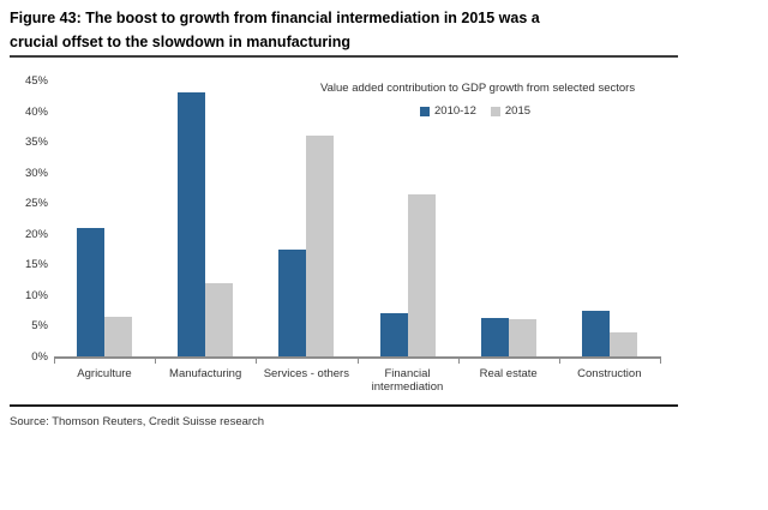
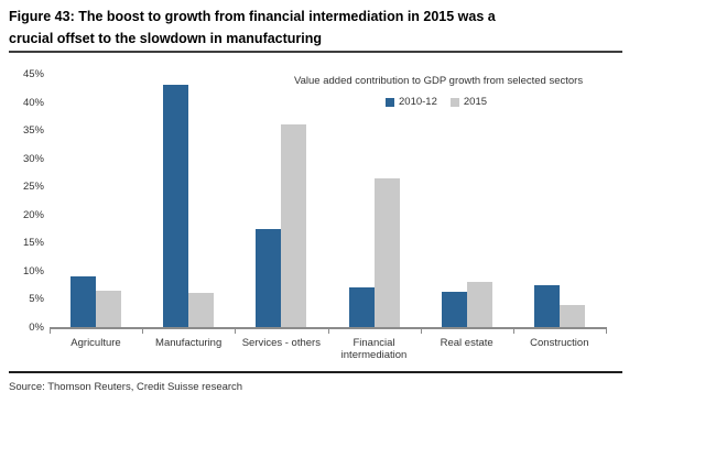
2010-12/Agriculture: 21% -> 9%
2015/Manufacturing: 12% -> 6%
2015/Real estate: 6% -> 8%
